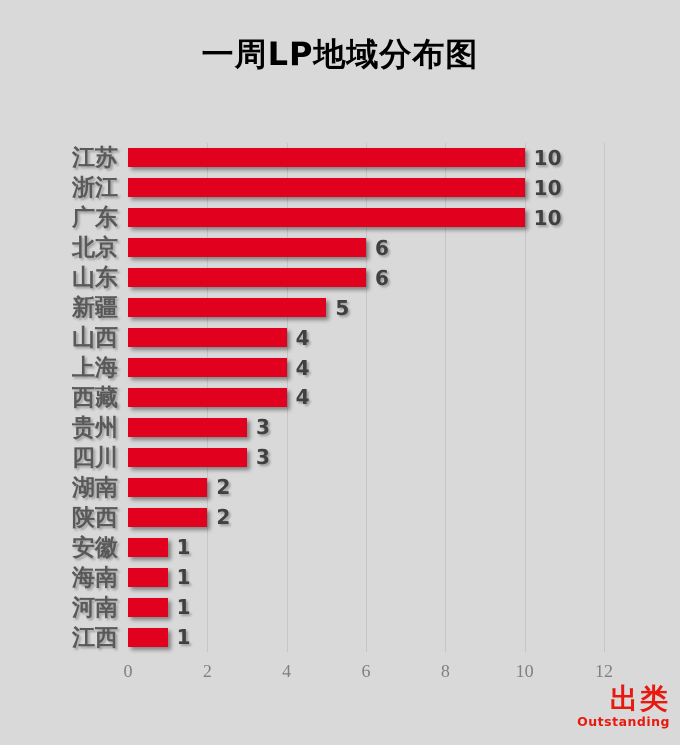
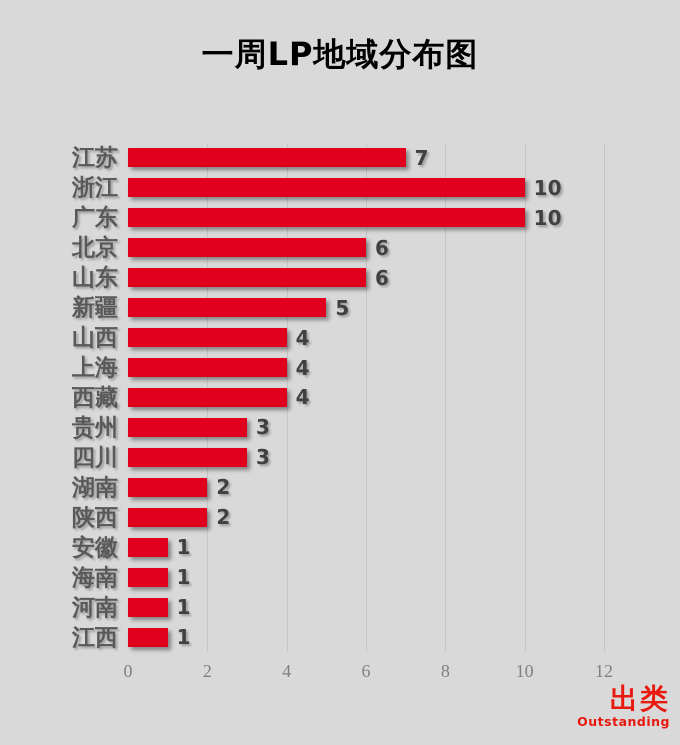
江苏: 10 -> 7
